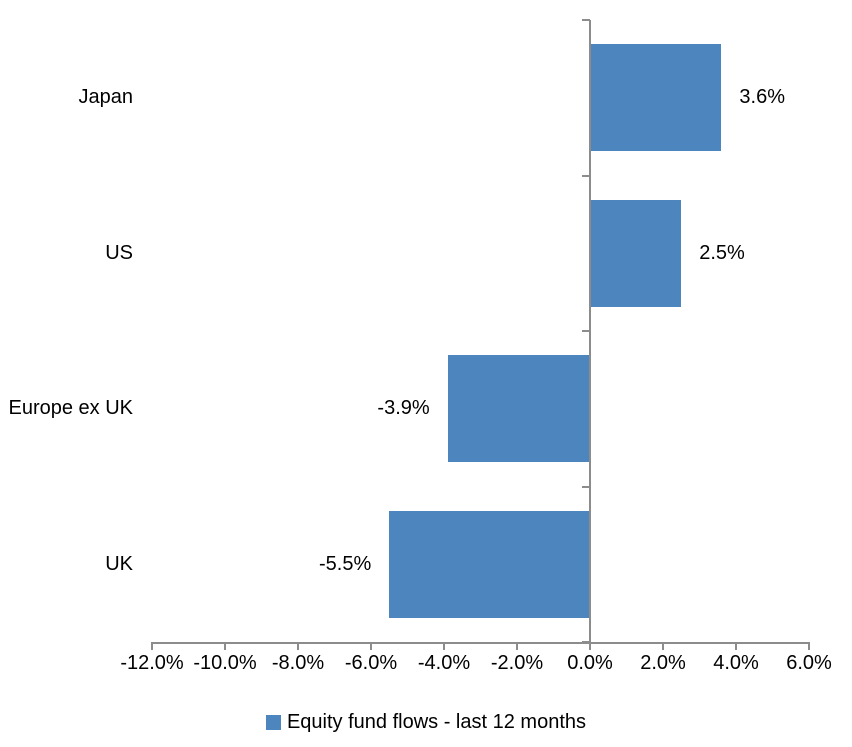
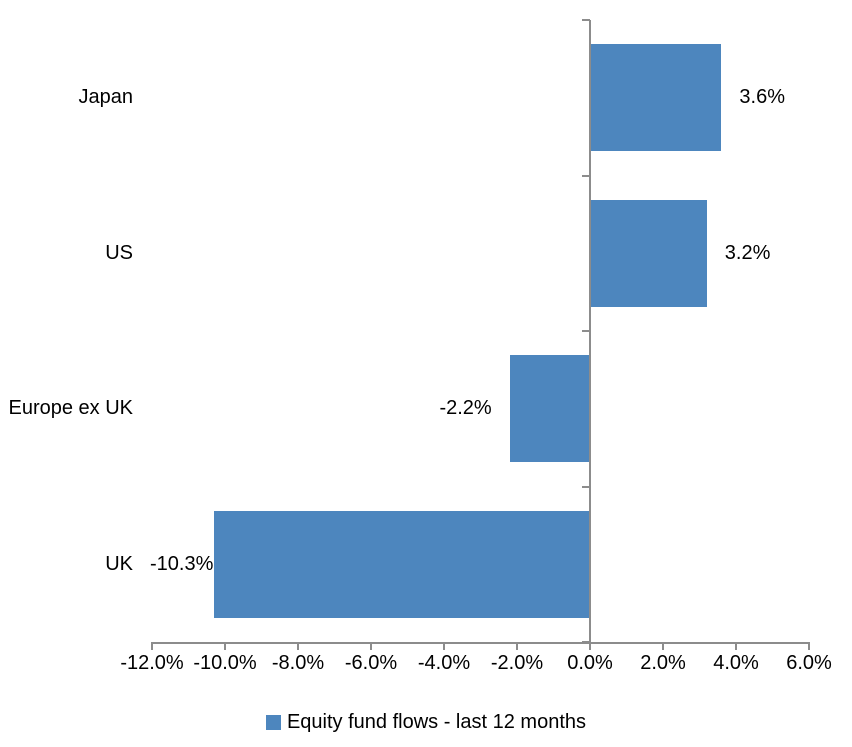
US: 2.5% -> 3.2%
Europe ex UK: -3.9% -> -2.2%
UK: -5.5% -> -10.3%
